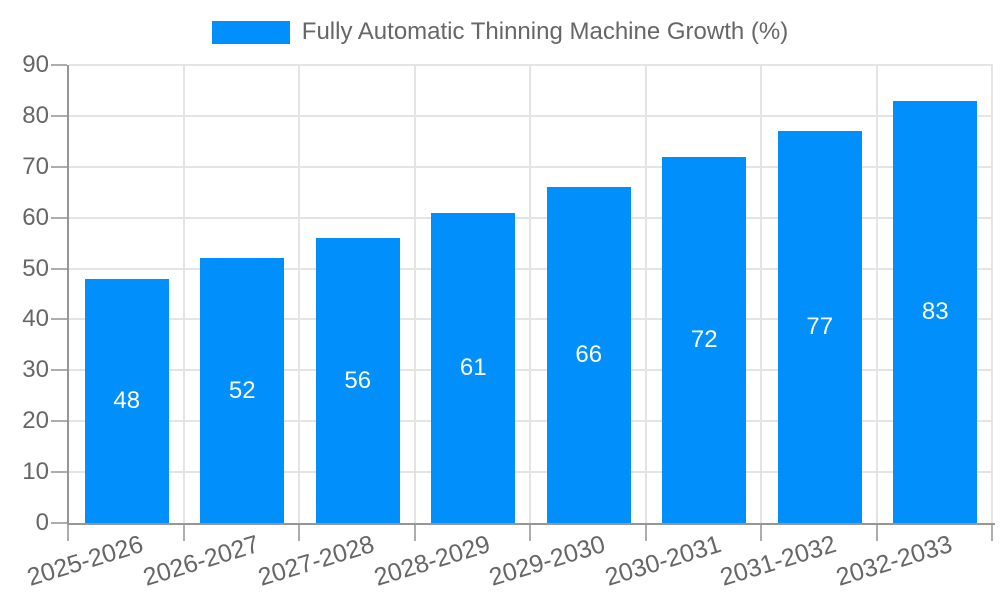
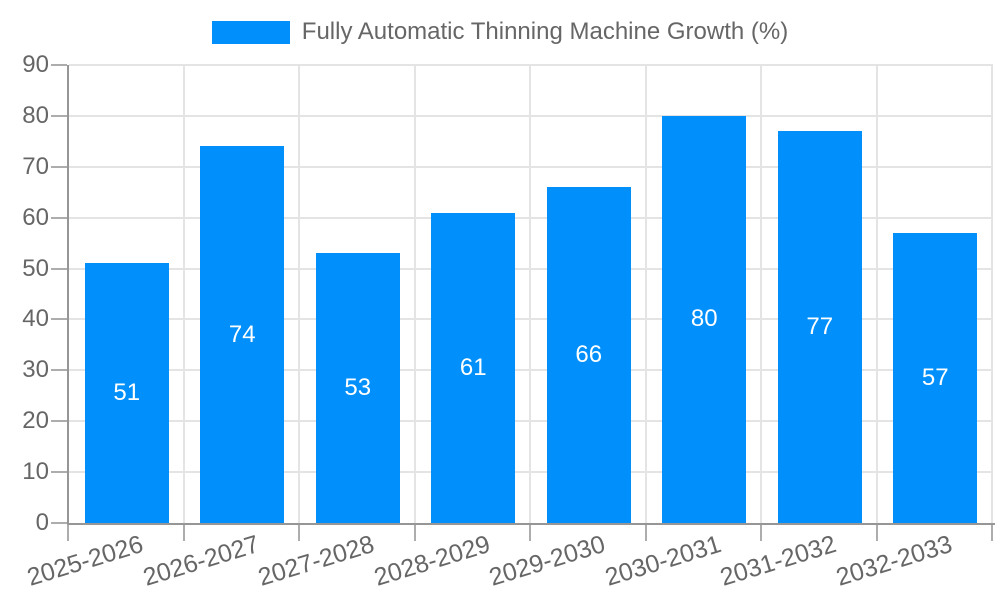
2025-2026: 48 -> 51
2026-2027: 52 -> 74
2027-2028: 56 -> 53
2030-2031: 72 -> 80
2032-2033: 83 -> 57
